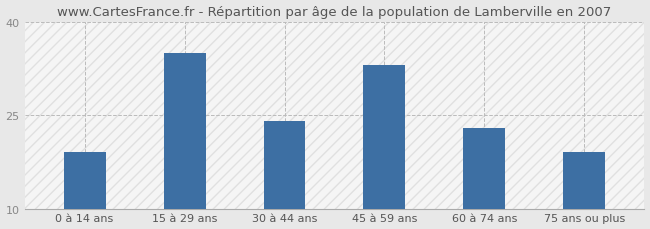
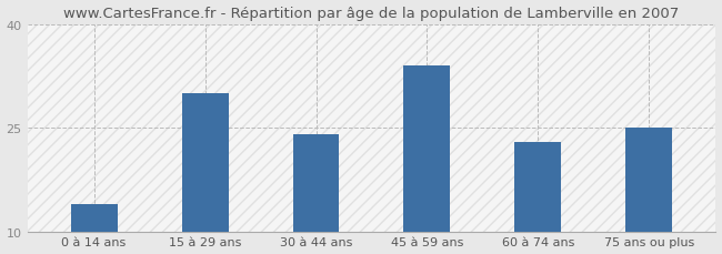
0 à 14 ans: 19 -> 14
15 à 29 ans: 35 -> 30
45 à 59 ans: 33 -> 34
75 ans ou plus: 19 -> 25
